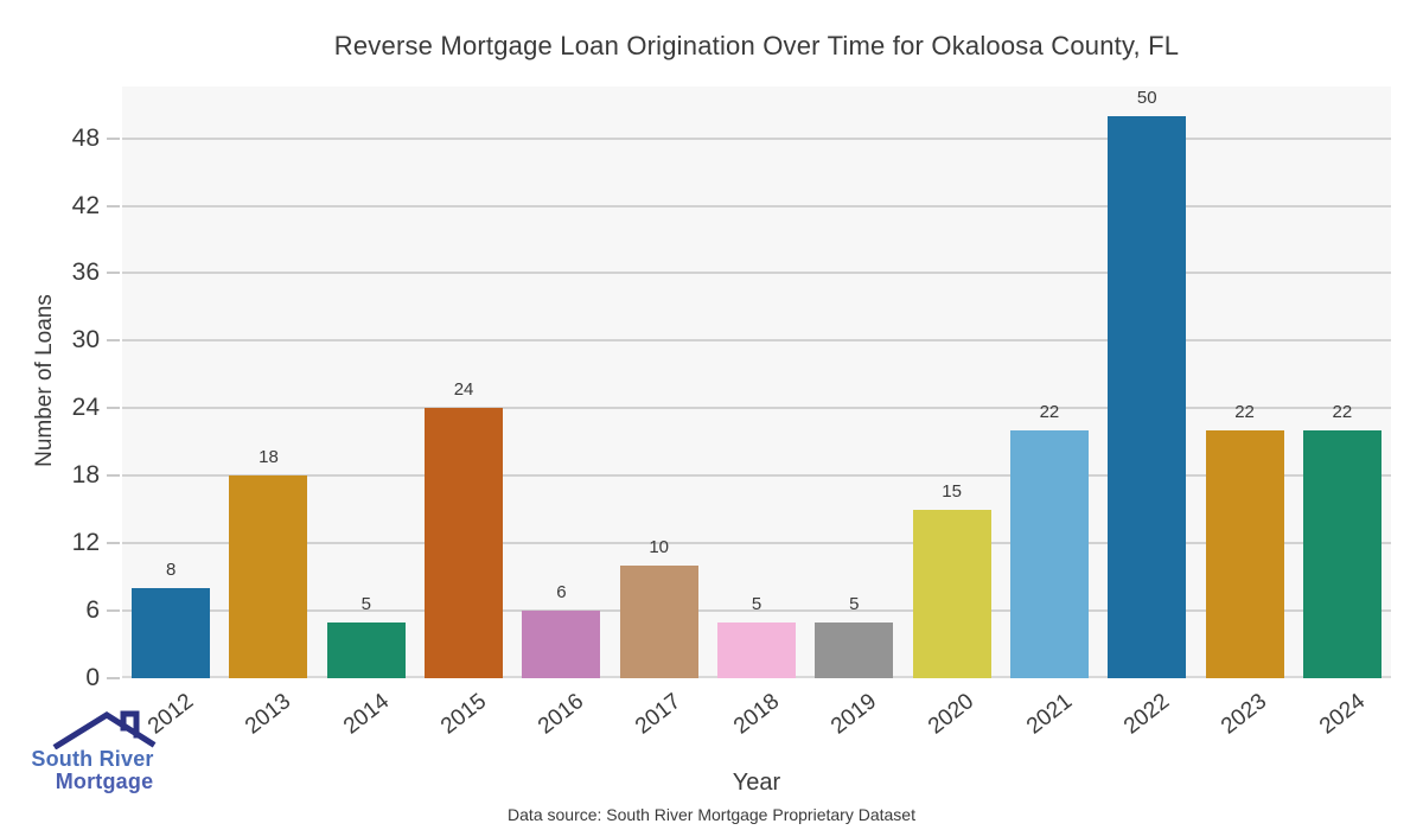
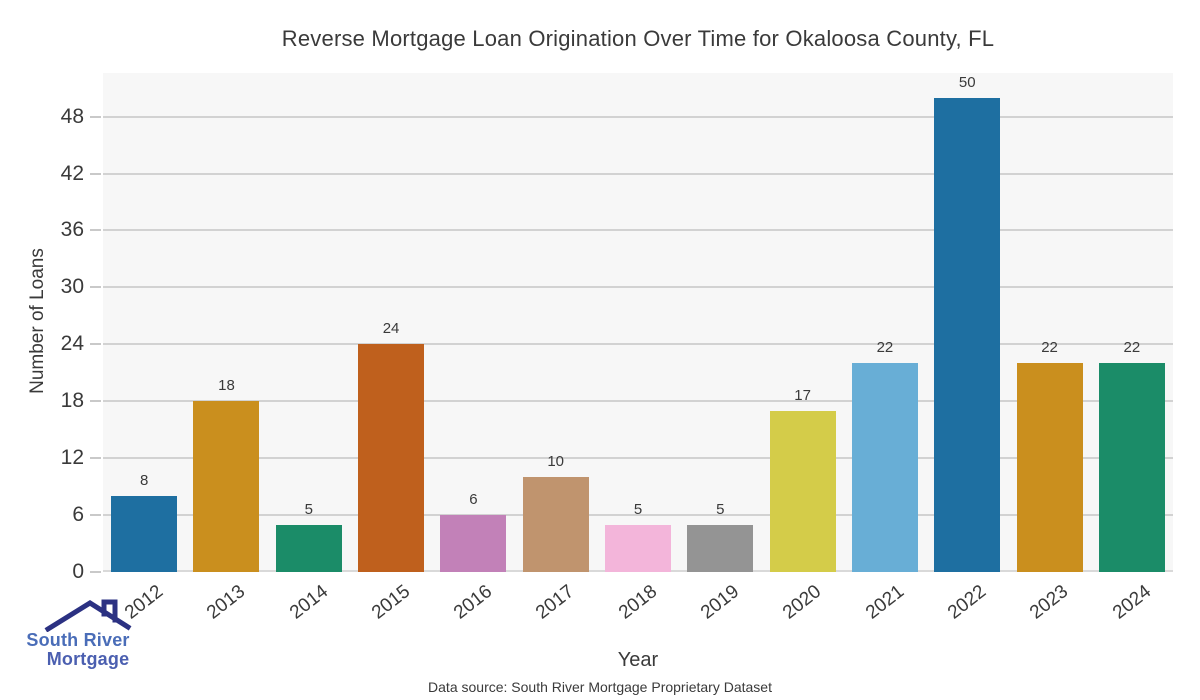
2020: 15 -> 17
